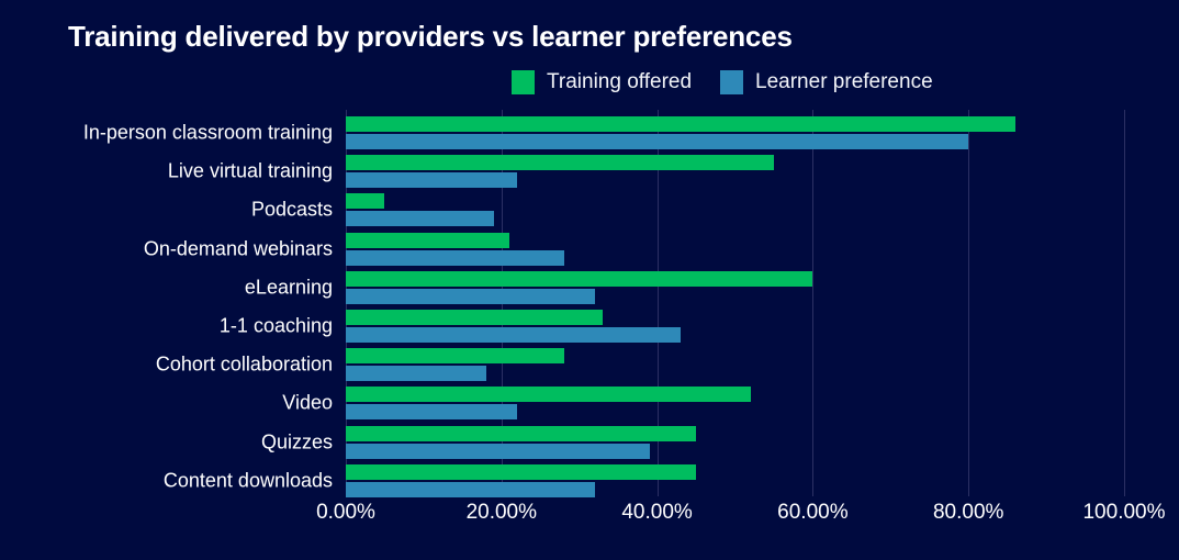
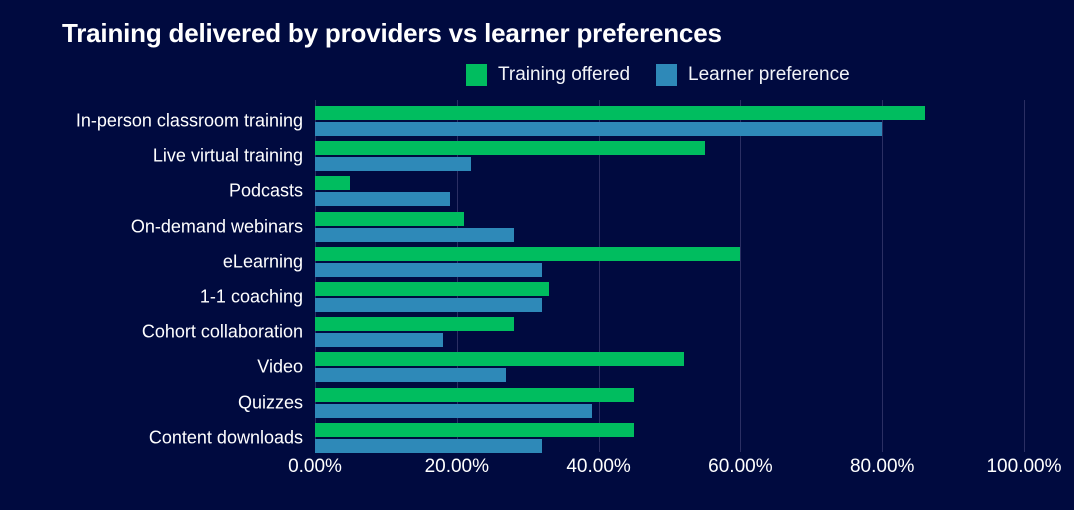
Learner preference/1-1 coaching: 43% -> 32%
Learner preference/Video: 22% -> 27%
